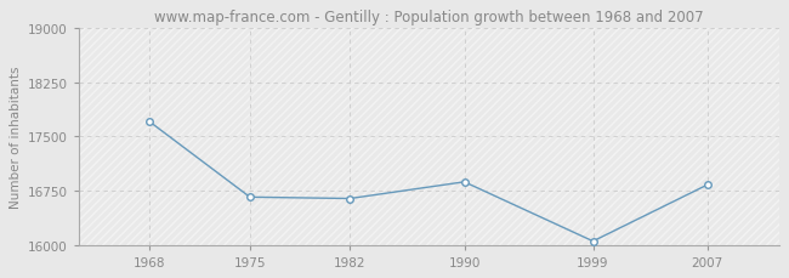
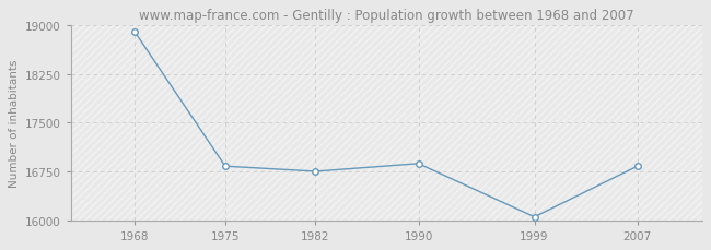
1968: 17700 -> 18890
1975: 16660 -> 16830
1982: 16640 -> 16750
